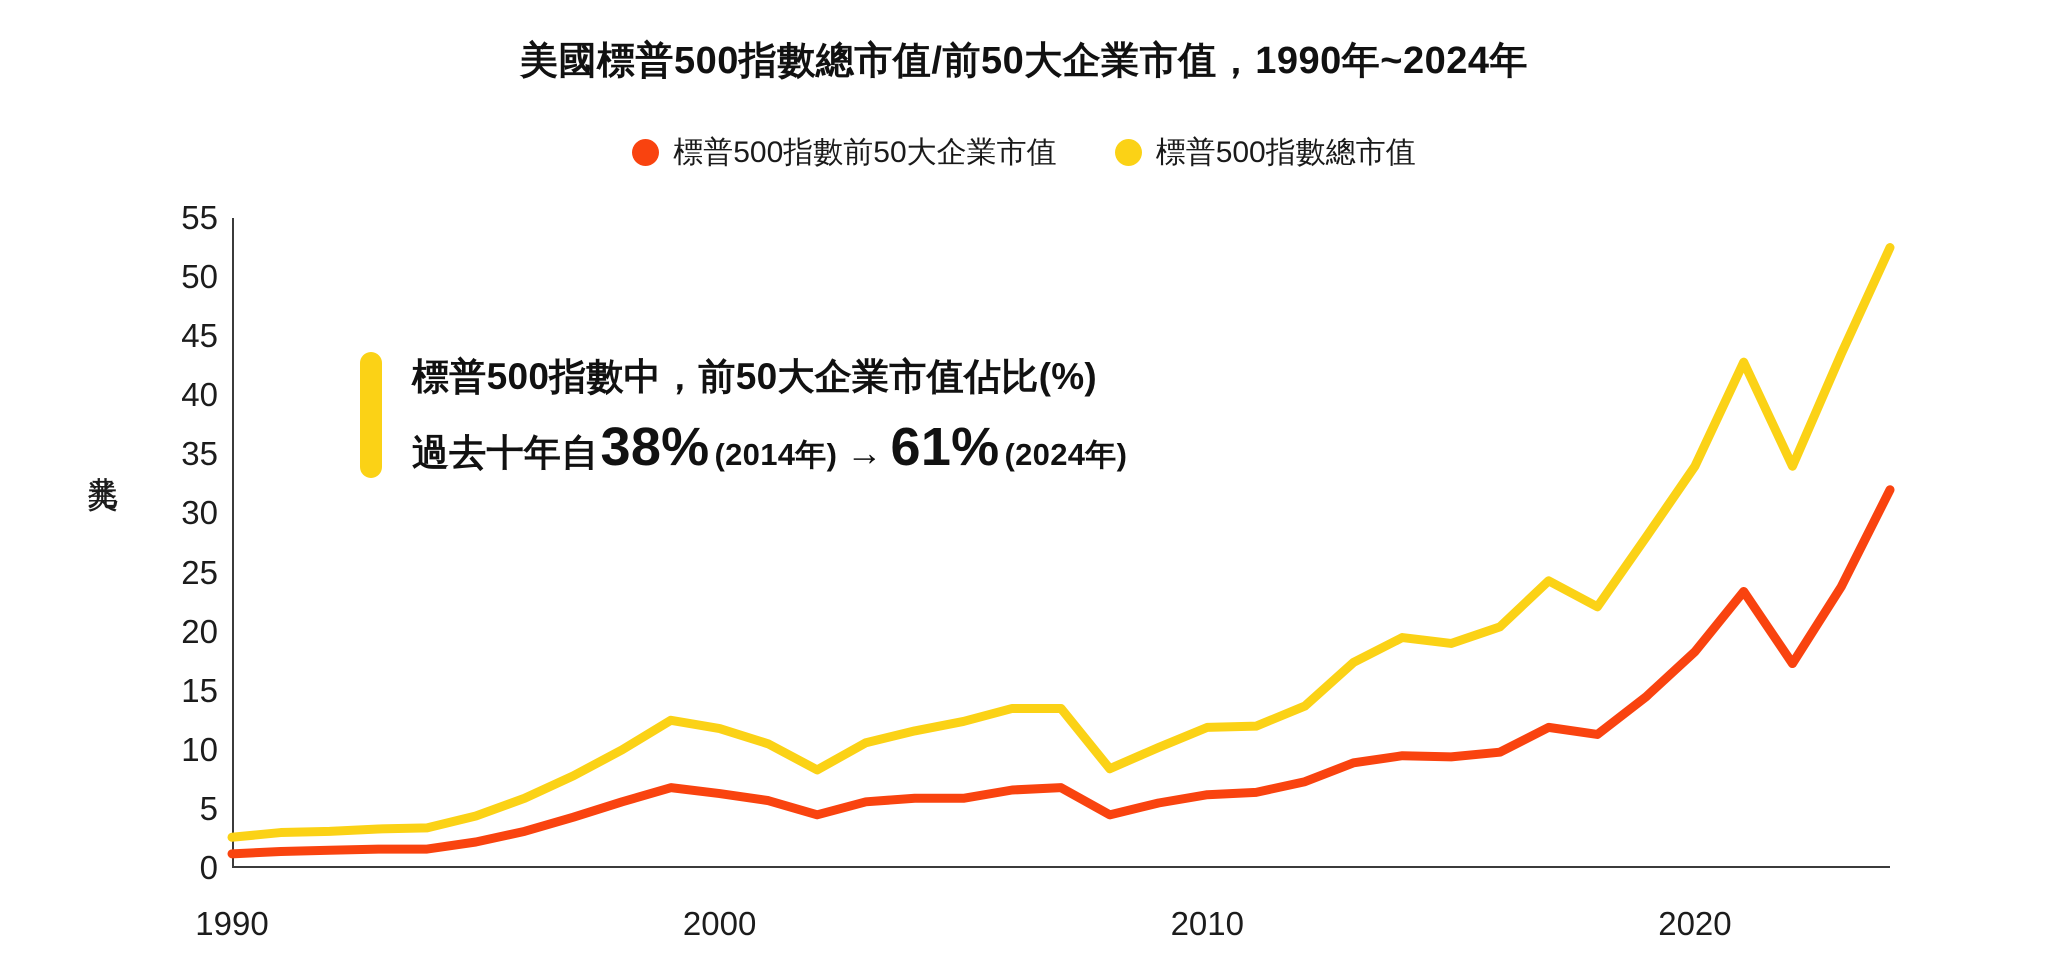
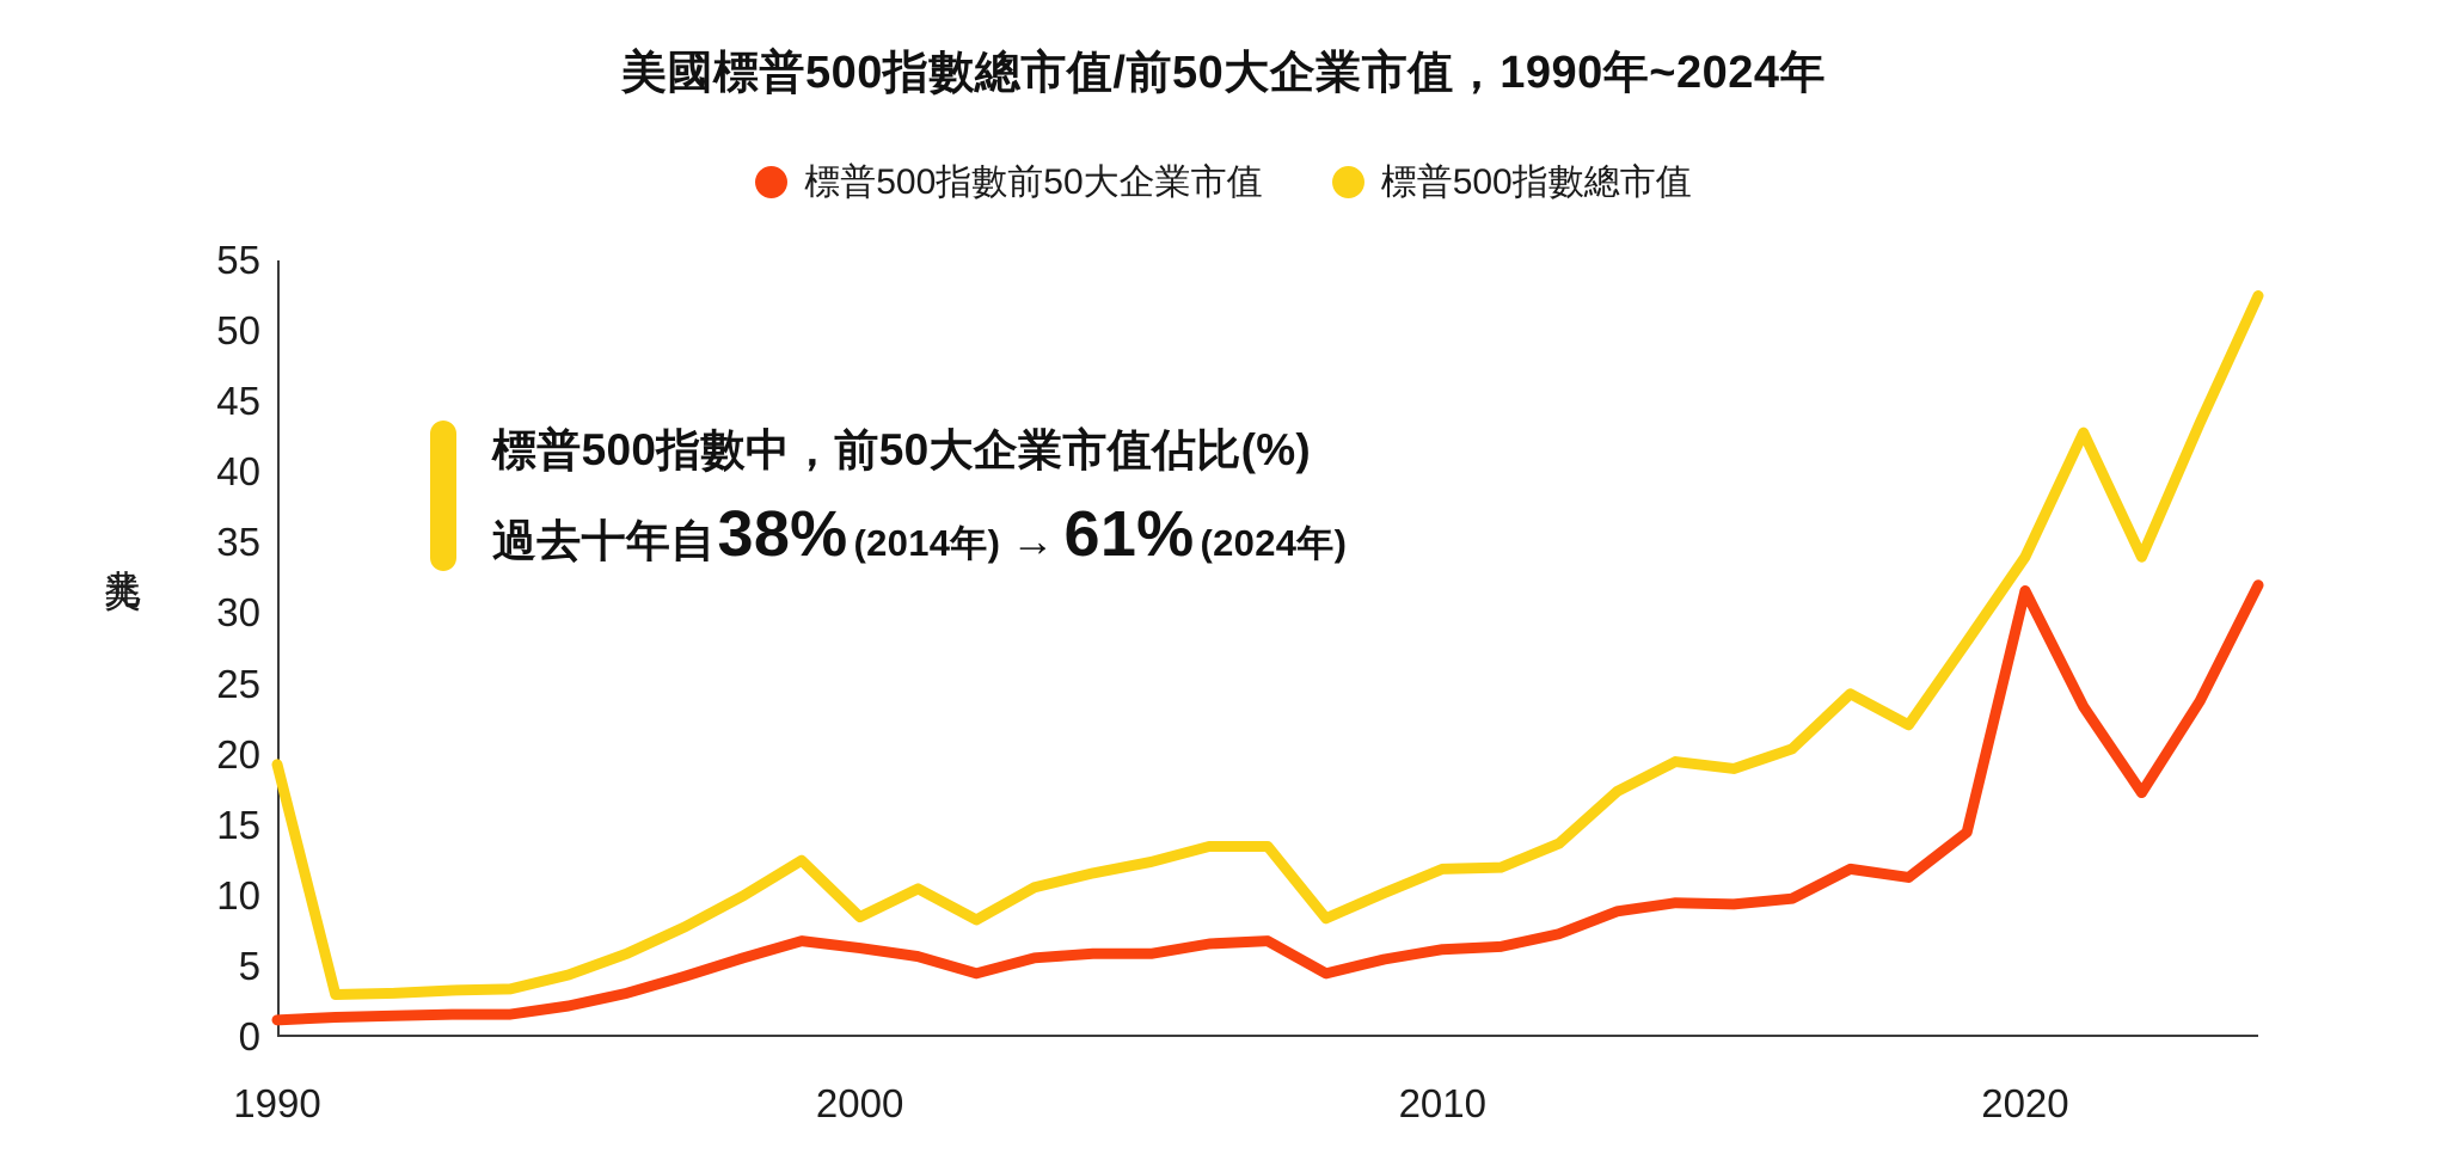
標普500指數總市值/1990: 2.6 -> 19.3
標普500指數總市值/2000: 11.8 -> 8.5
標普500指數前50大企業市值/2020: 18.3 -> 31.6
